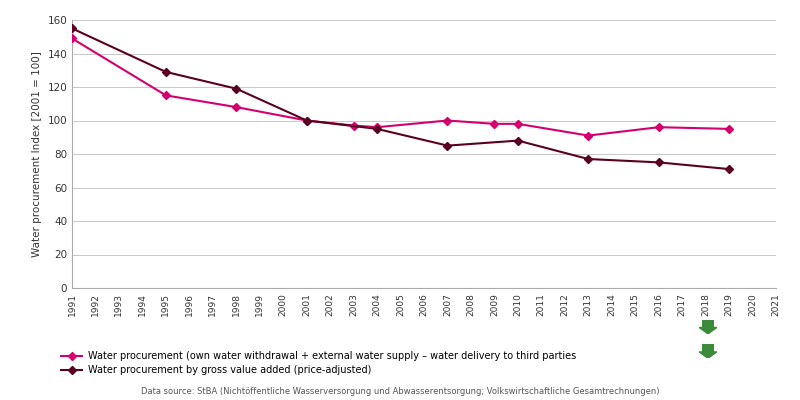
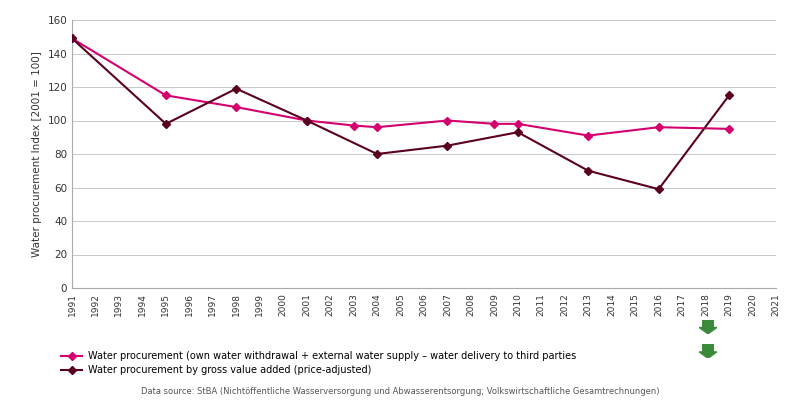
Water procurement by gross value added (price-adjusted)/1991: 155 -> 149
Water procurement by gross value added (price-adjusted)/1995: 129 -> 98
Water procurement by gross value added (price-adjusted)/2004: 95 -> 80
Water procurement by gross value added (price-adjusted)/2010: 88 -> 93
Water procurement by gross value added (price-adjusted)/2013: 77 -> 70
Water procurement by gross value added (price-adjusted)/2016: 75 -> 59
Water procurement by gross value added (price-adjusted)/2019: 71 -> 115
